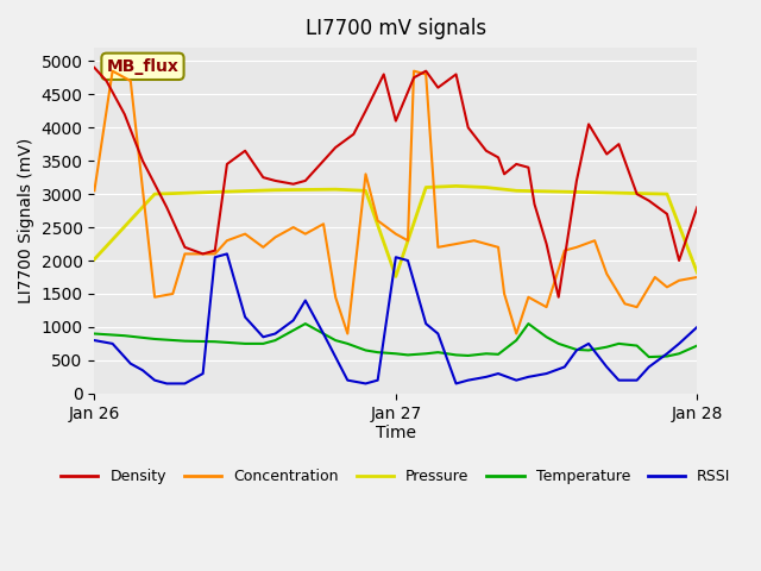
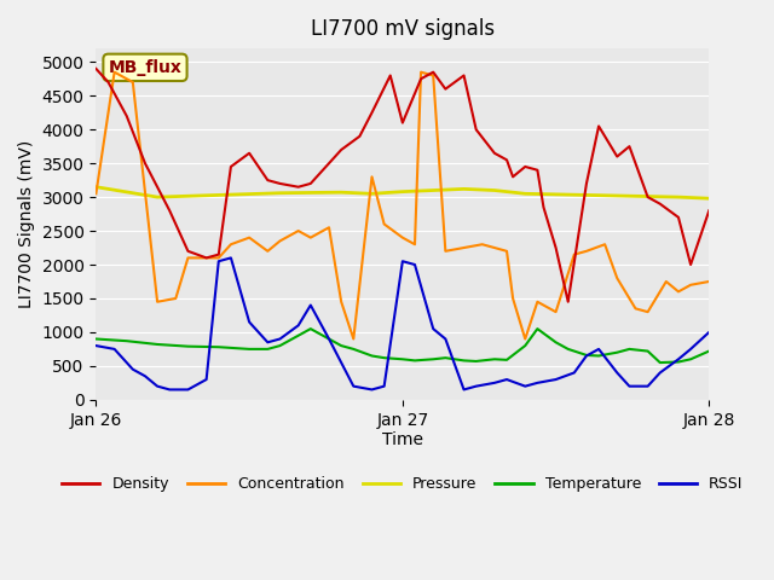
Pressure/Jan 26: 2020 -> 3150
Pressure/Jan 27: 1760 -> 3080
Pressure/Jan 28: 1820 -> 2980
